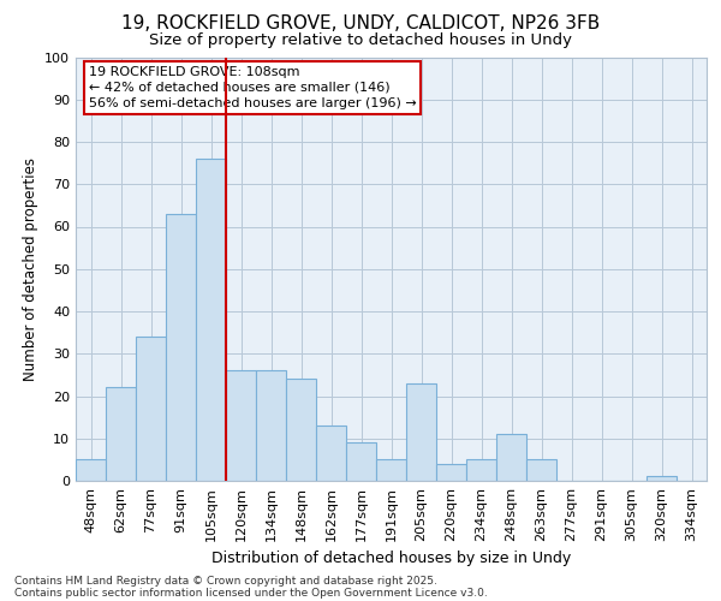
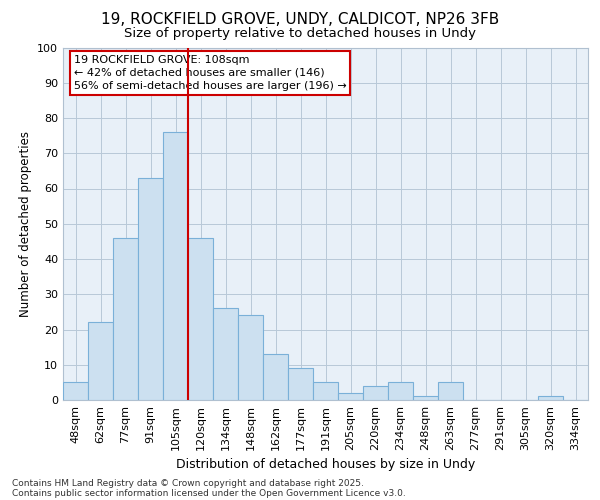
77sqm: 34 -> 46
120sqm: 26 -> 46
205sqm: 23 -> 2
248sqm: 11 -> 1
